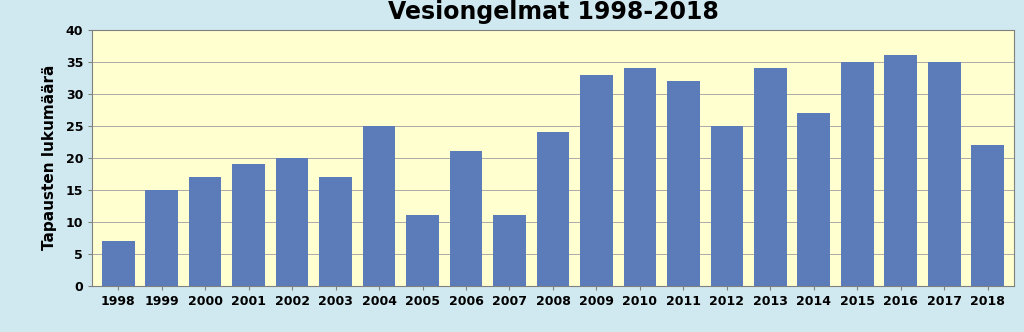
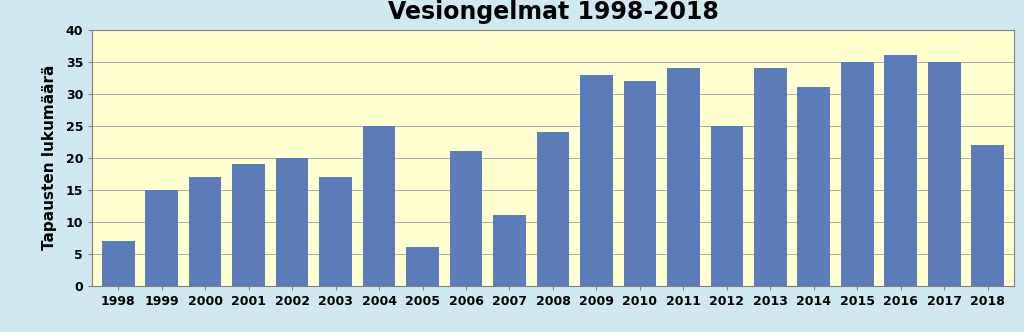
2005: 11 -> 6
2010: 34 -> 32
2011: 32 -> 34
2014: 27 -> 31
